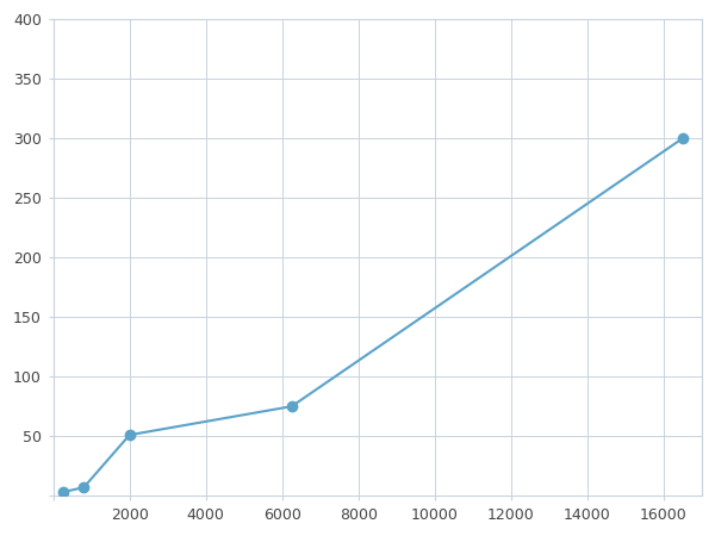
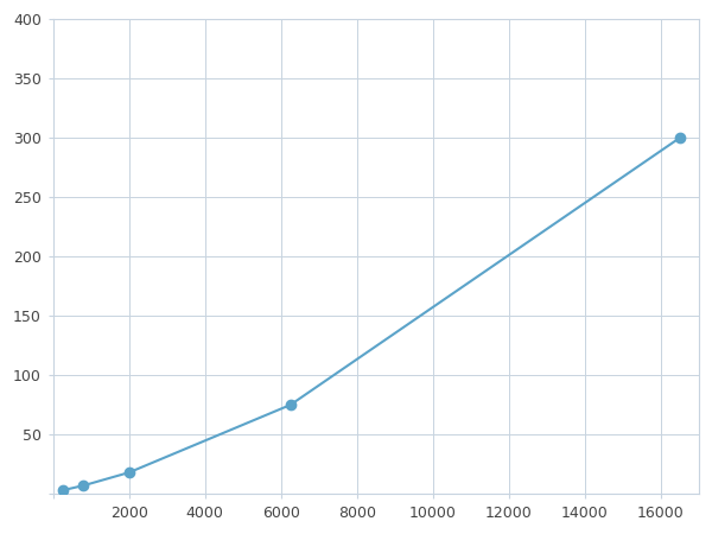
2000: 51 -> 18
